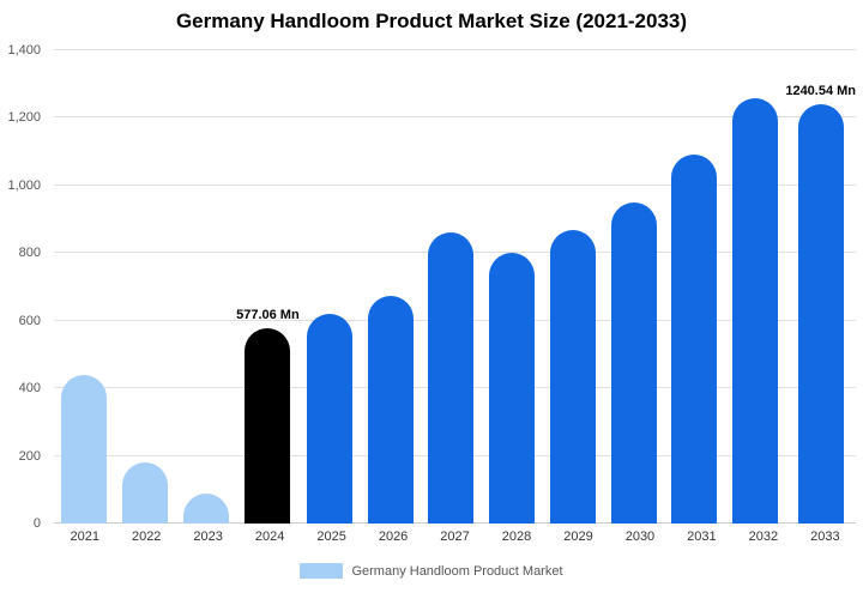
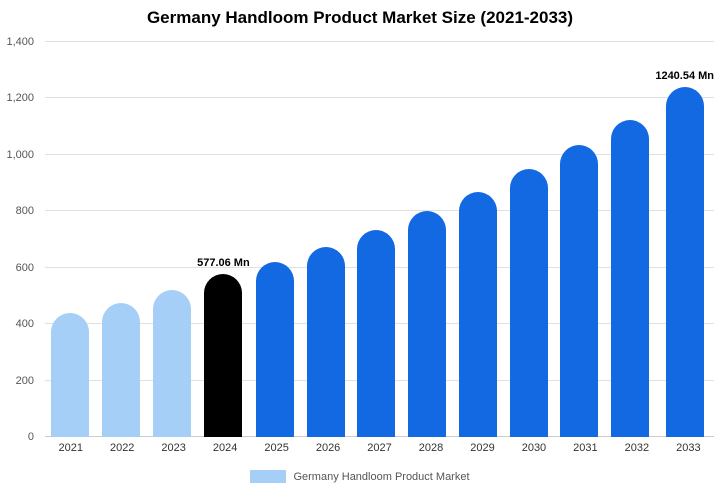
2022: 180 -> 480
2023: 90 -> 520
2027: 860 -> 740
2031: 1090 -> 1040
2032: 1260 -> 1120
